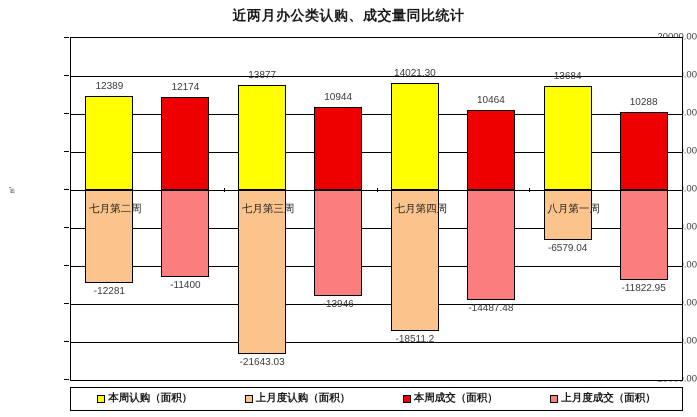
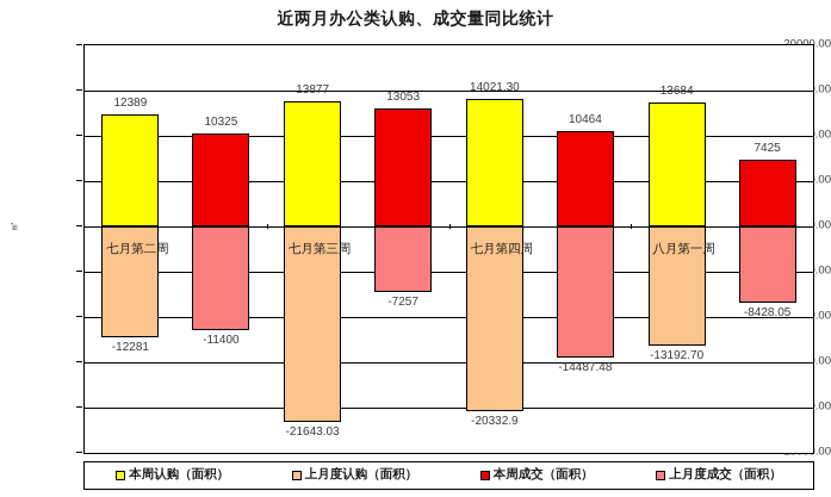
本周成交（面积）/七月第二周: 12174 -> 10325
本周成交（面积）/七月第三周: 10944 -> 13053
上月度成交（面积）/七月第三周: -13946 -> -7257
上月度认购（面积）/七月第四周: -18511.2 -> -20332.9
上月度认购（面积）/八月第一周: -6579.04 -> -13192.70
本周成交（面积）/八月第一周: 10288 -> 7425
上月度成交（面积）/八月第一周: -11822.95 -> -8428.05
